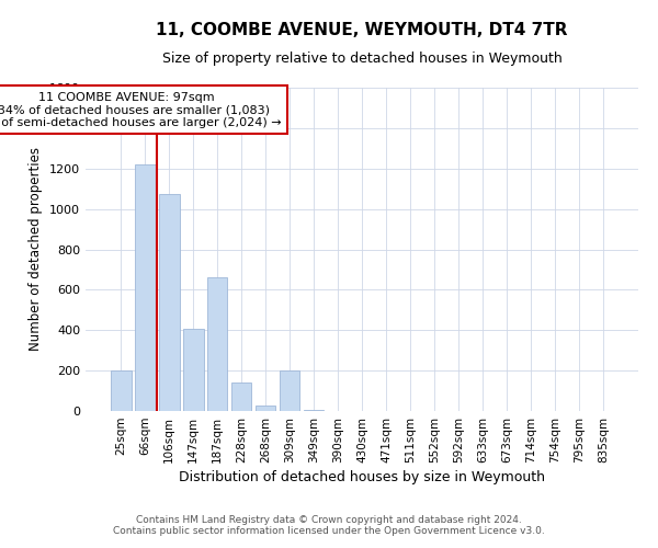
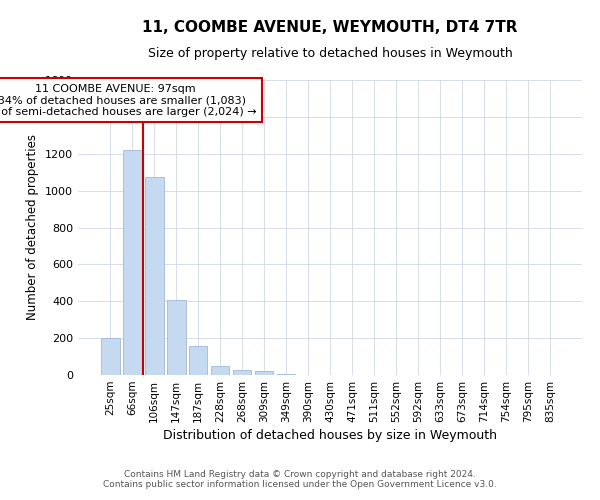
187sqm: 660 -> 160
228sqm: 140 -> 50
309sqm: 200 -> 20
